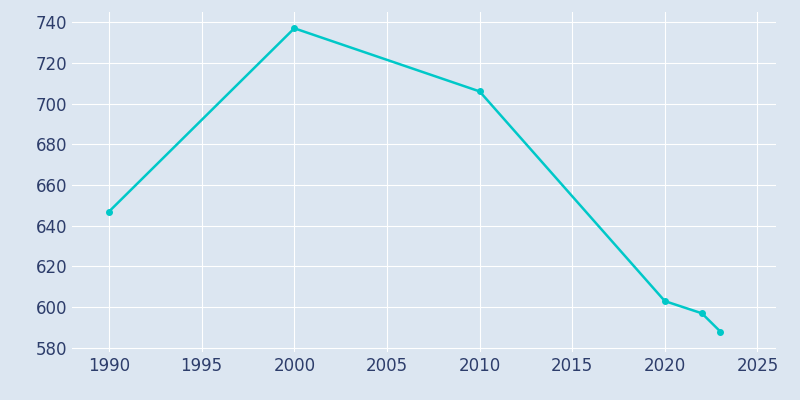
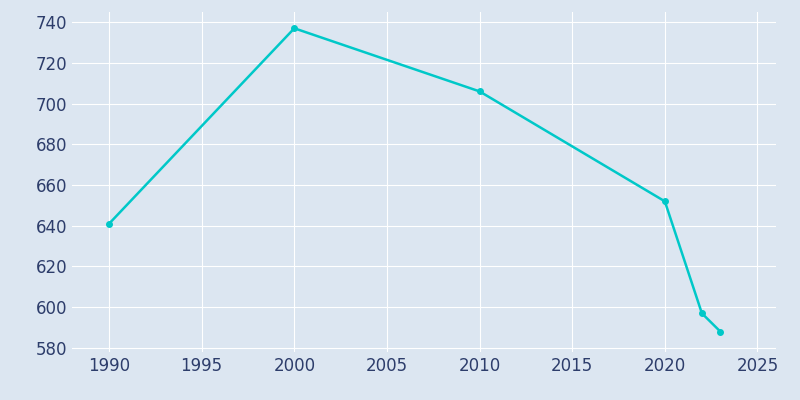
1990: 647 -> 641
2020: 603 -> 652
